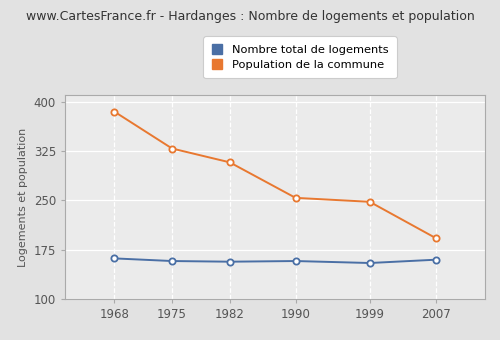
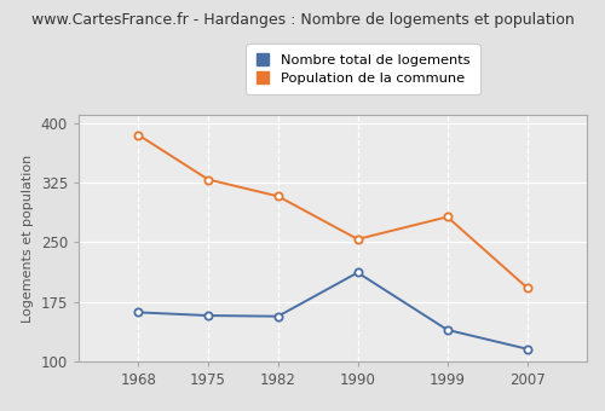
Nombre total de logements/1990: 158 -> 212
Nombre total de logements/1999: 155 -> 140
Population de la commune/1999: 248 -> 282
Nombre total de logements/2007: 160 -> 116
